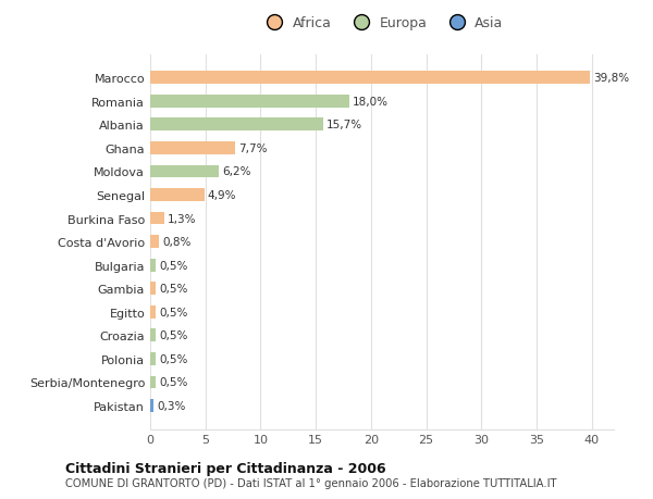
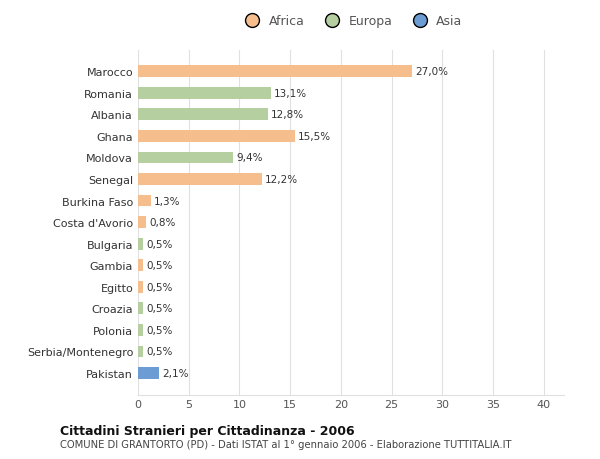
Marocco: 39,8% -> 27,0%
Romania: 18,0% -> 13,1%
Albania: 15,7% -> 12,8%
Ghana: 7,7% -> 15,5%
Moldova: 6,2% -> 9,4%
Senegal: 4,9% -> 12,2%
Pakistan: 0,3% -> 2,1%
